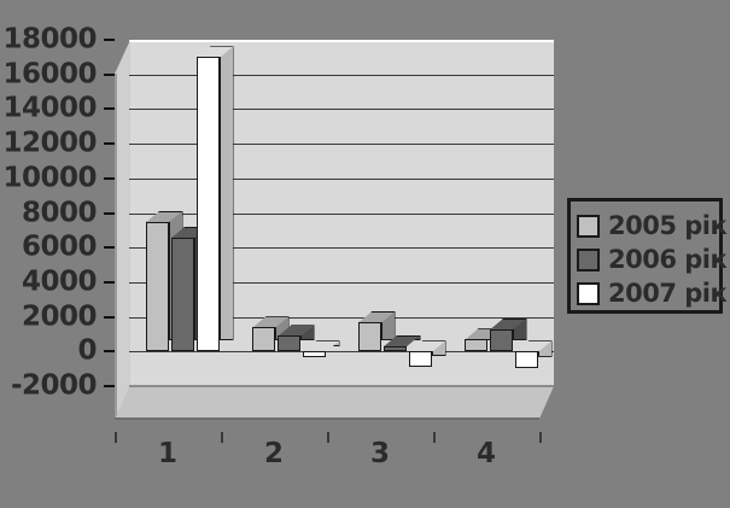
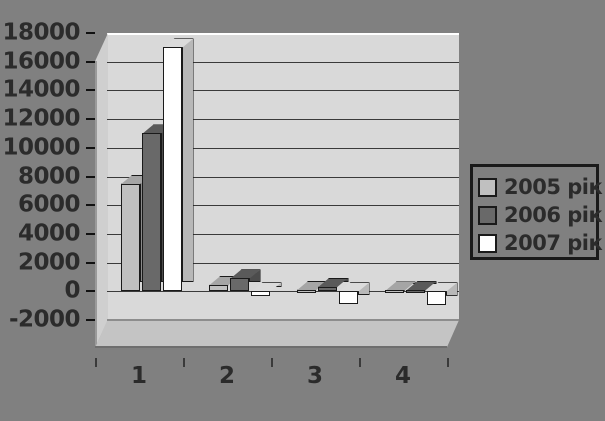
2006 рік/1: 6600 -> 11000
2005 рік/2: 1400 -> 400
2005 рік/3: 1700 -> 100
2005 рік/4: 700 -> 100
2006 рік/4: 1300 -> 100
